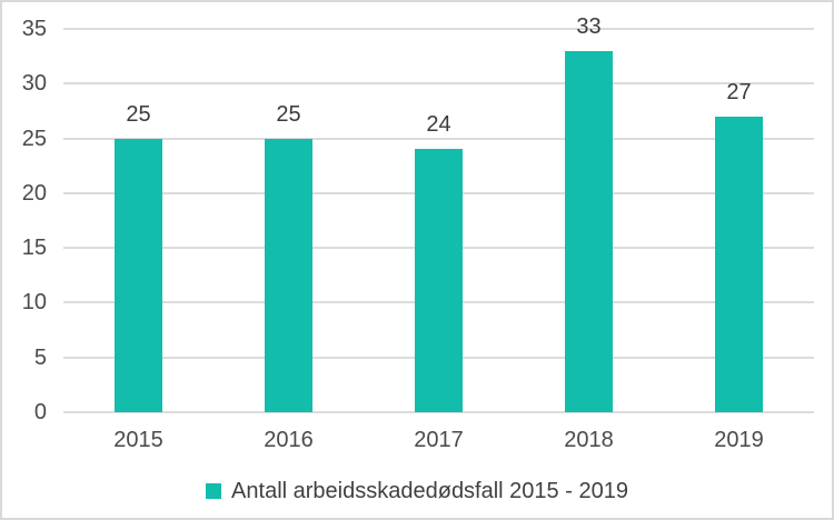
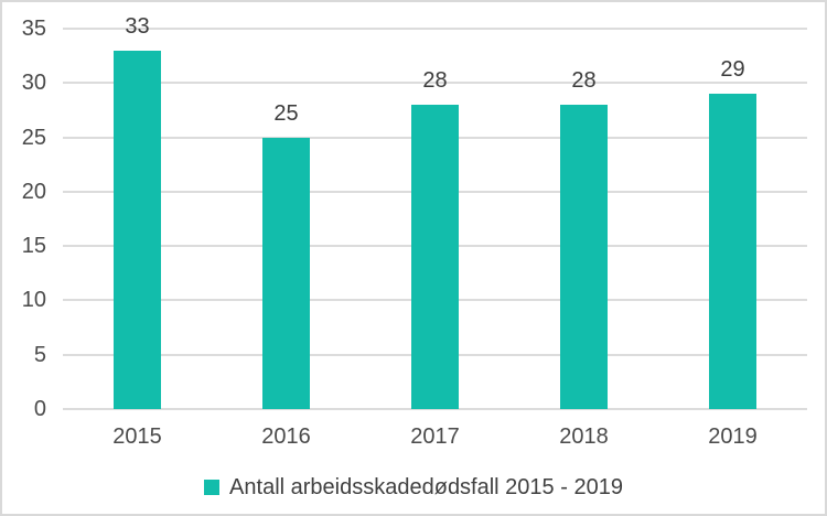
2015: 25 -> 33
2017: 24 -> 28
2018: 33 -> 28
2019: 27 -> 29
